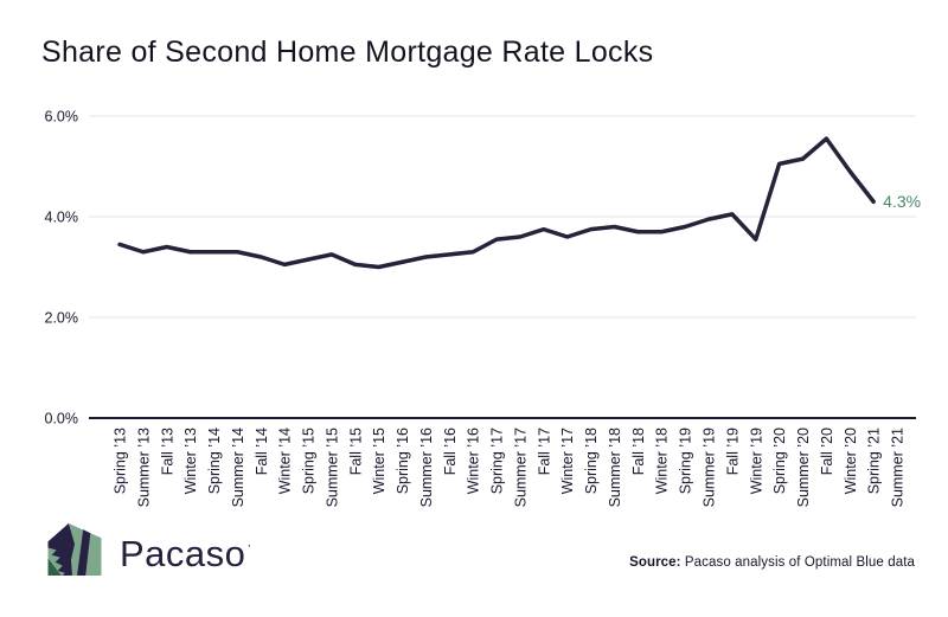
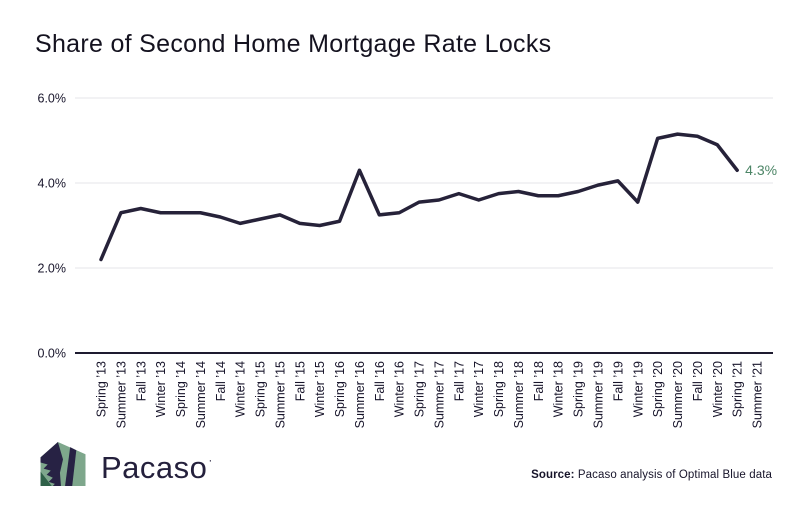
Spring ’13: 3.5% -> 2.2%
Summer ’16: 3.2% -> 4.3%
Fall ’20: 5.5% -> 5.1%
